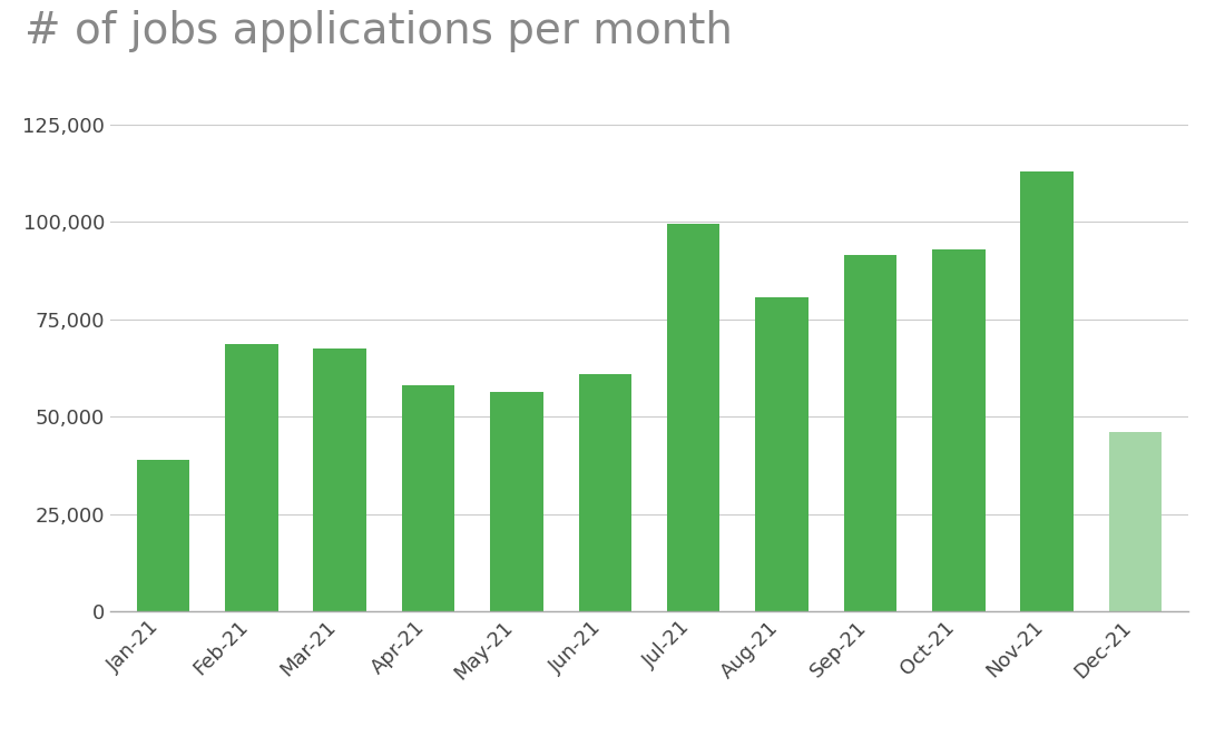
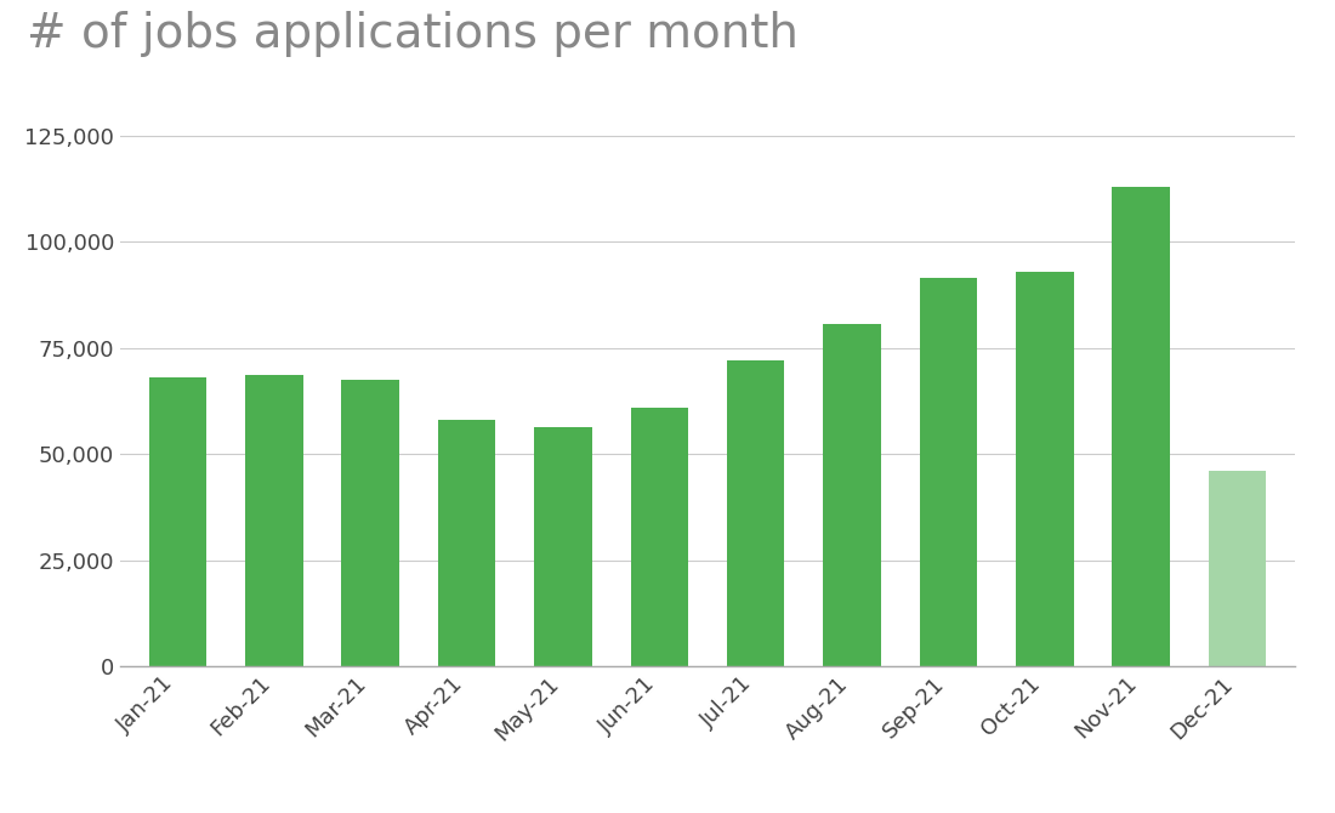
Jan-21: 39,000 -> 68,000
Jul-21: 99,500 -> 72,000
